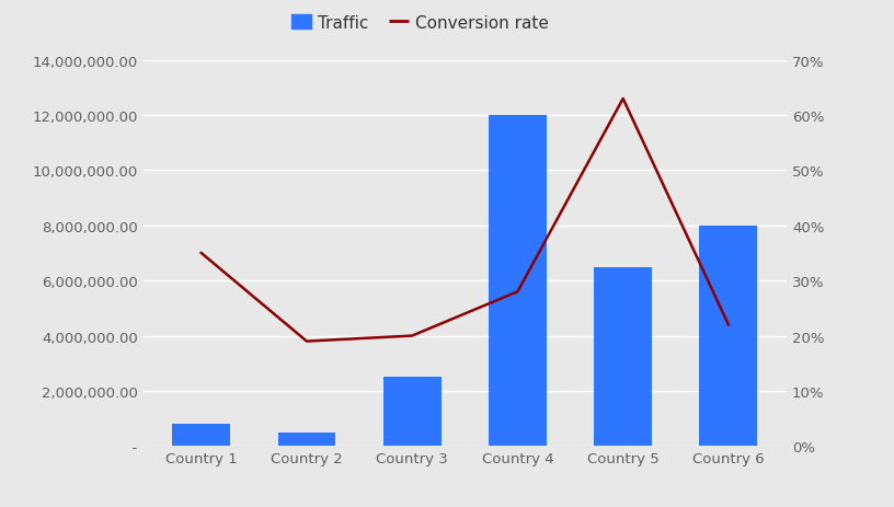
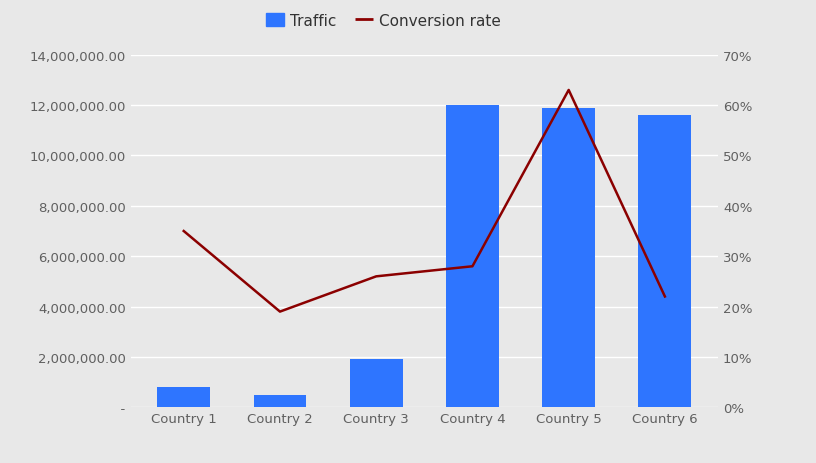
Traffic/Country 3: 2,500,000 -> 1,900,000
Conversion rate/Country 3: 20% -> 26%
Traffic/Country 5: 6,500,000 -> 11,900,000
Traffic/Country 6: 8,000,000 -> 11,600,000
